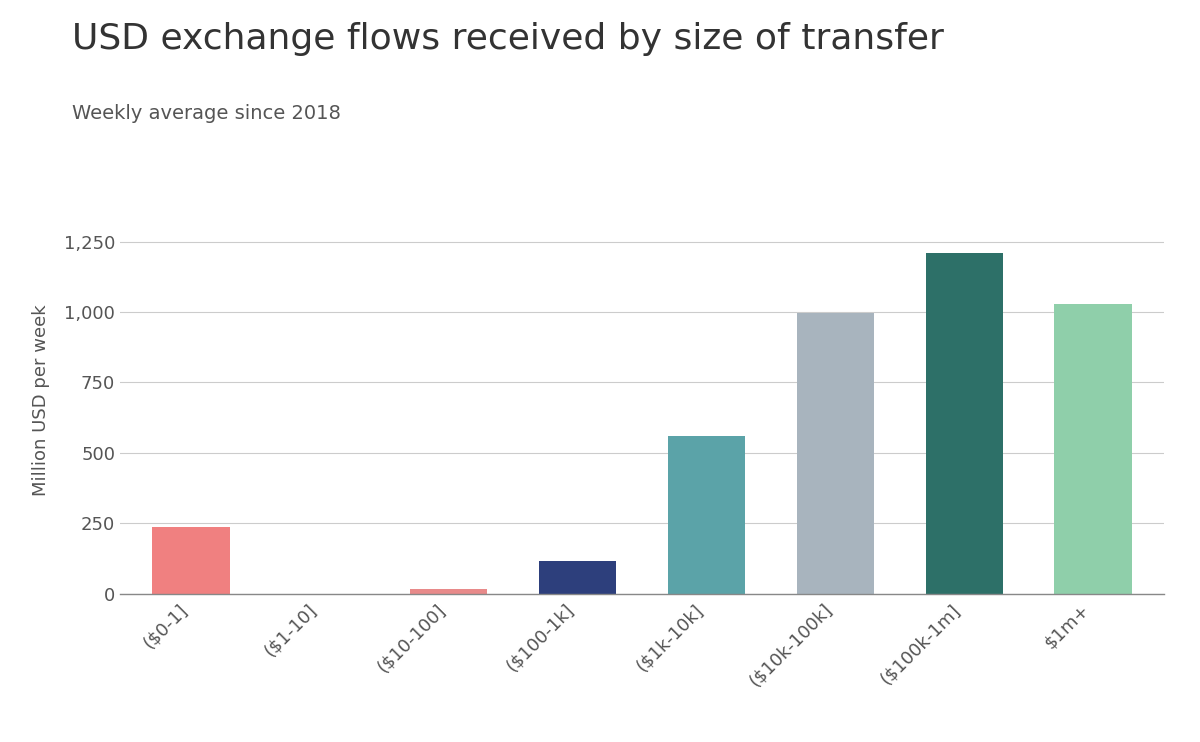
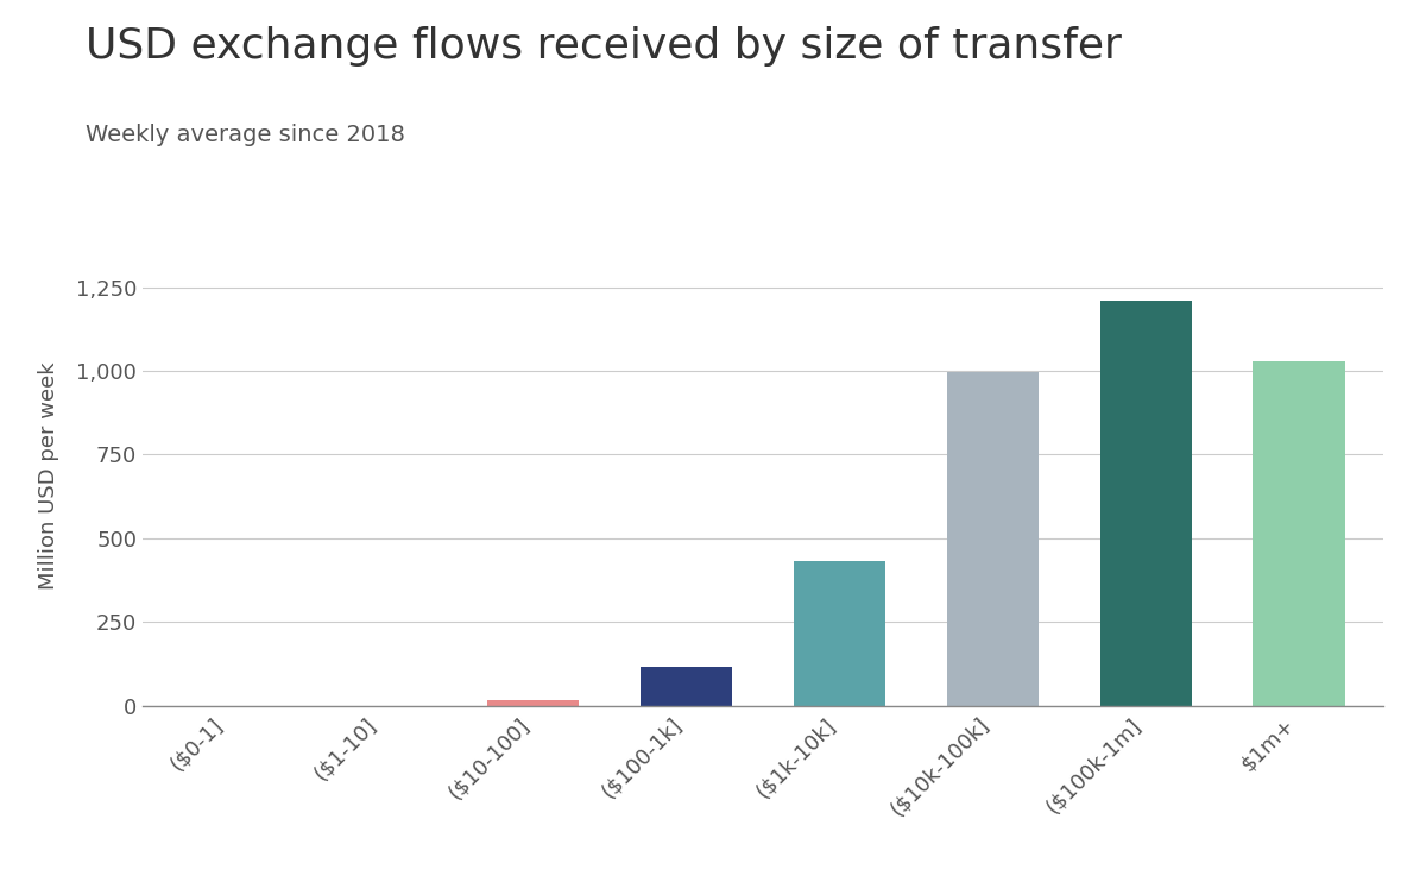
($0-1]: 235 -> 0
($1k-10k]: 560 -> 430
